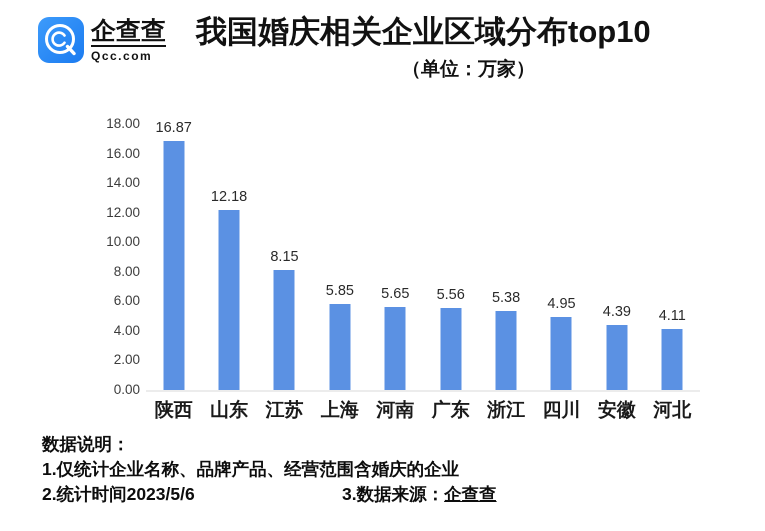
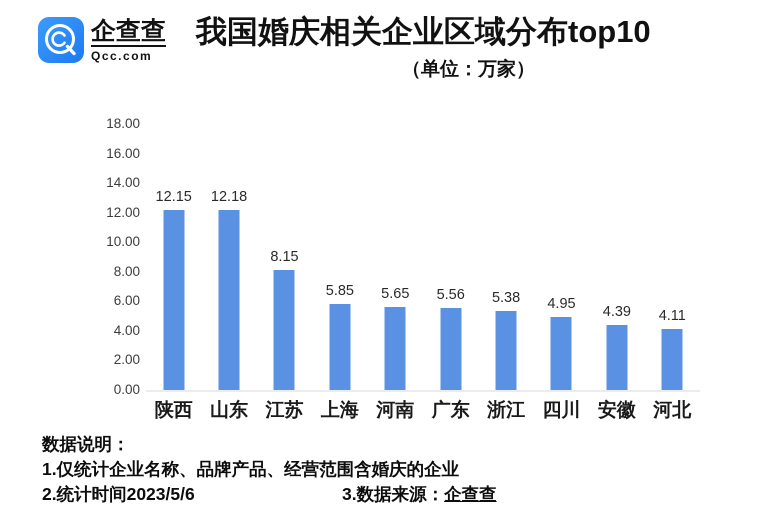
陕西: 16.87 -> 12.15
